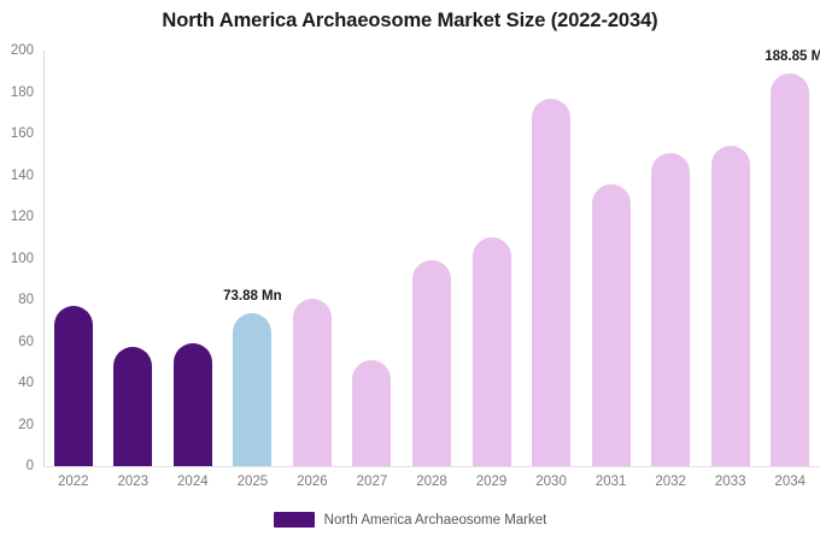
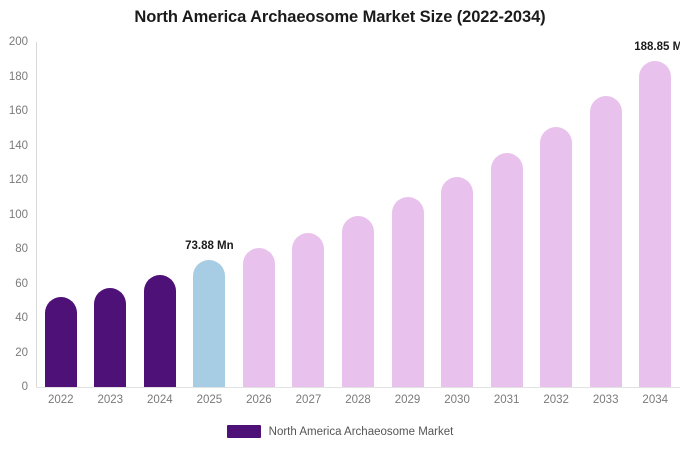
2022: 77 -> 52
2024: 59 -> 65
2027: 51 -> 89
2030: 177 -> 122
2033: 154 -> 168
